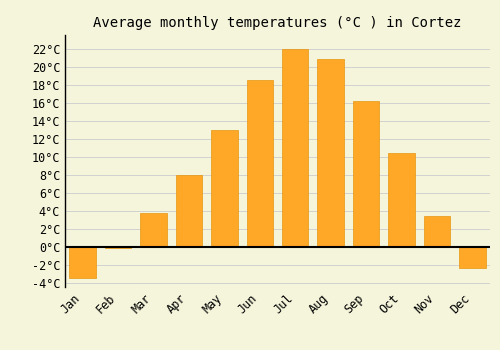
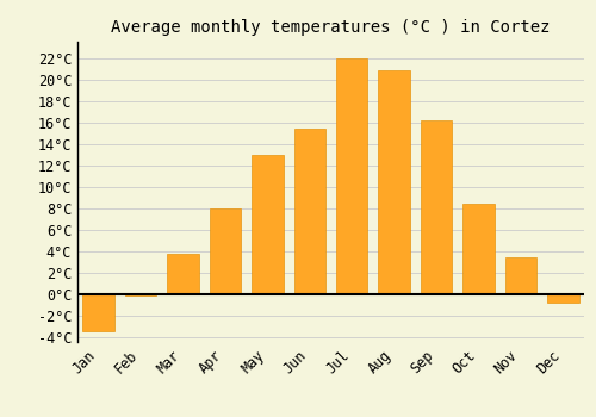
Jun: 18.5°C -> 15.4°C
Oct: 10.4°C -> 8.4°C
Dec: -2.4°C -> -0.8°C
